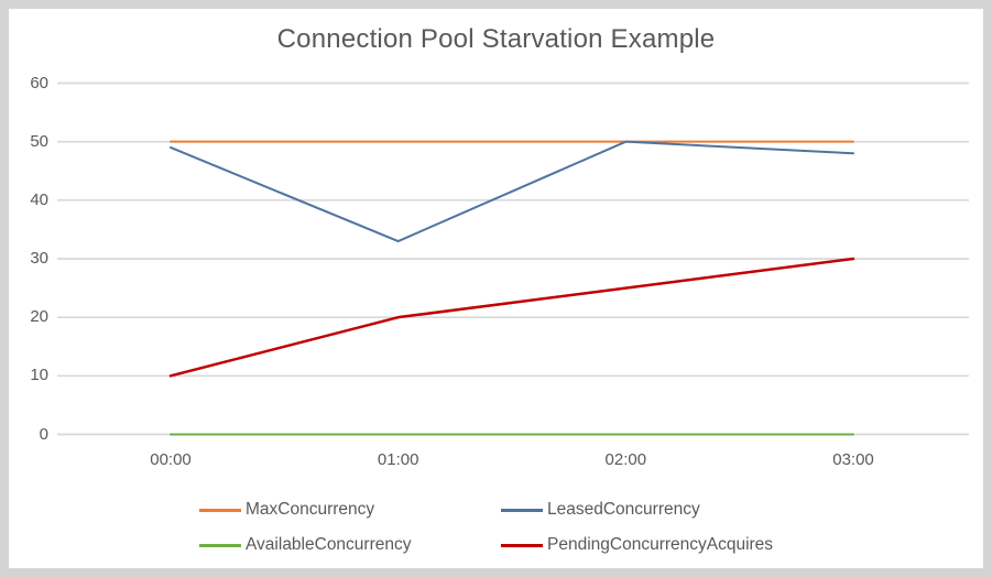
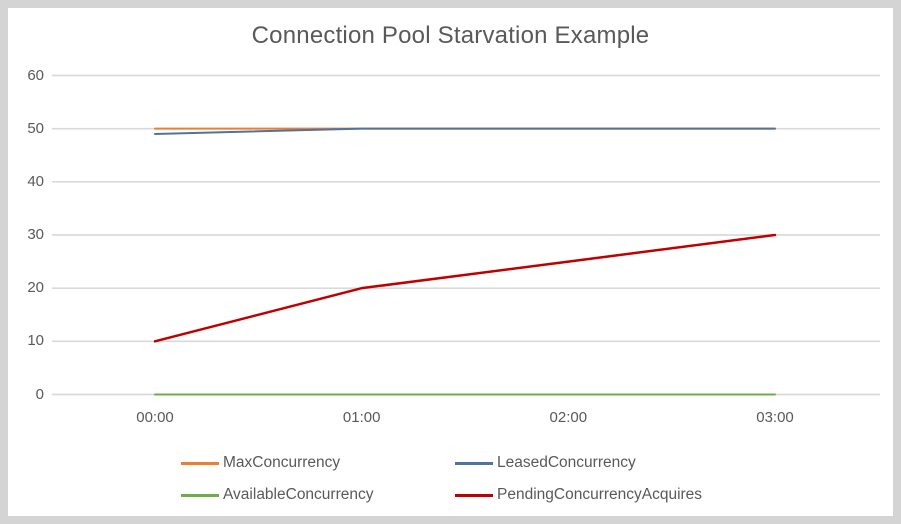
LeasedConcurrency/01:00: 33 -> 50
LeasedConcurrency/03:00: 48 -> 50
